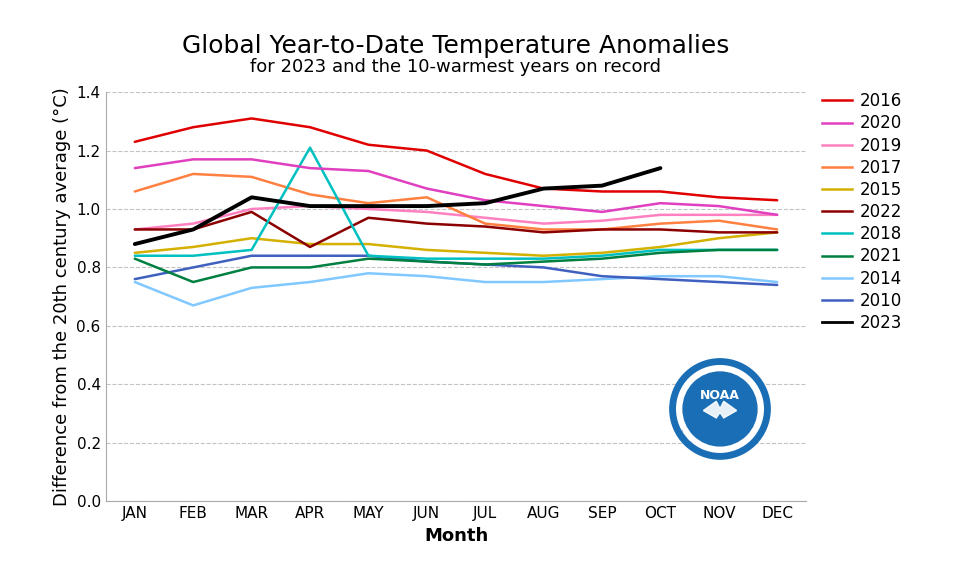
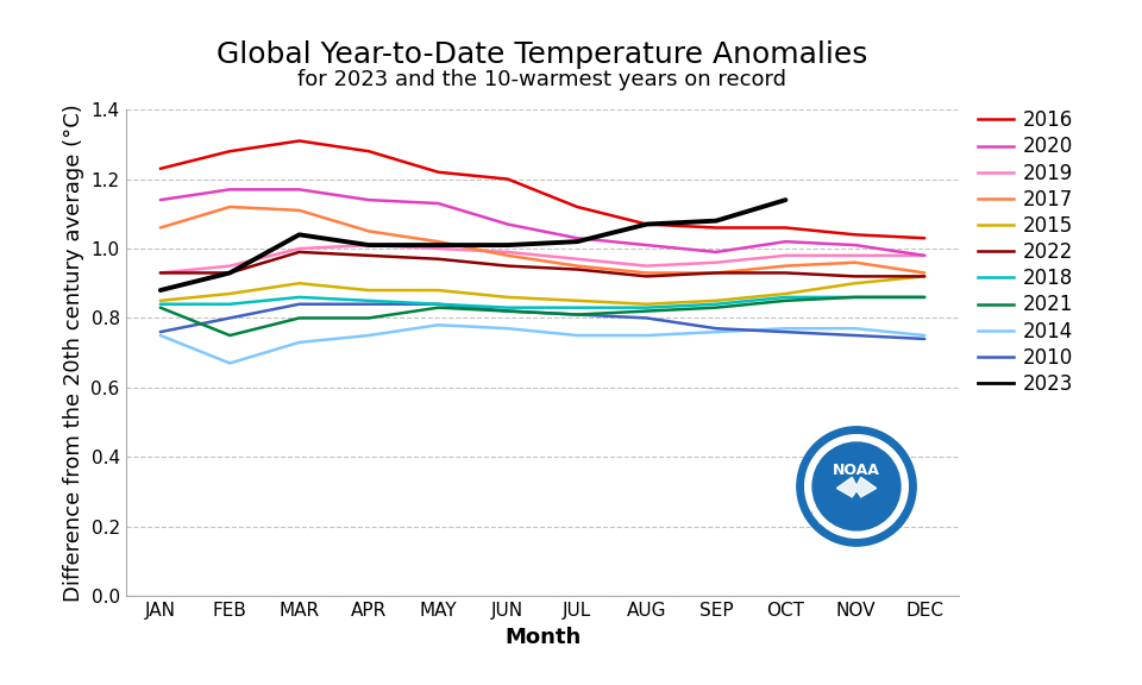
2022/APR: 0.87 -> 0.98
2018/APR: 1.21 -> 0.85
2017/JUN: 1.04 -> 0.98
